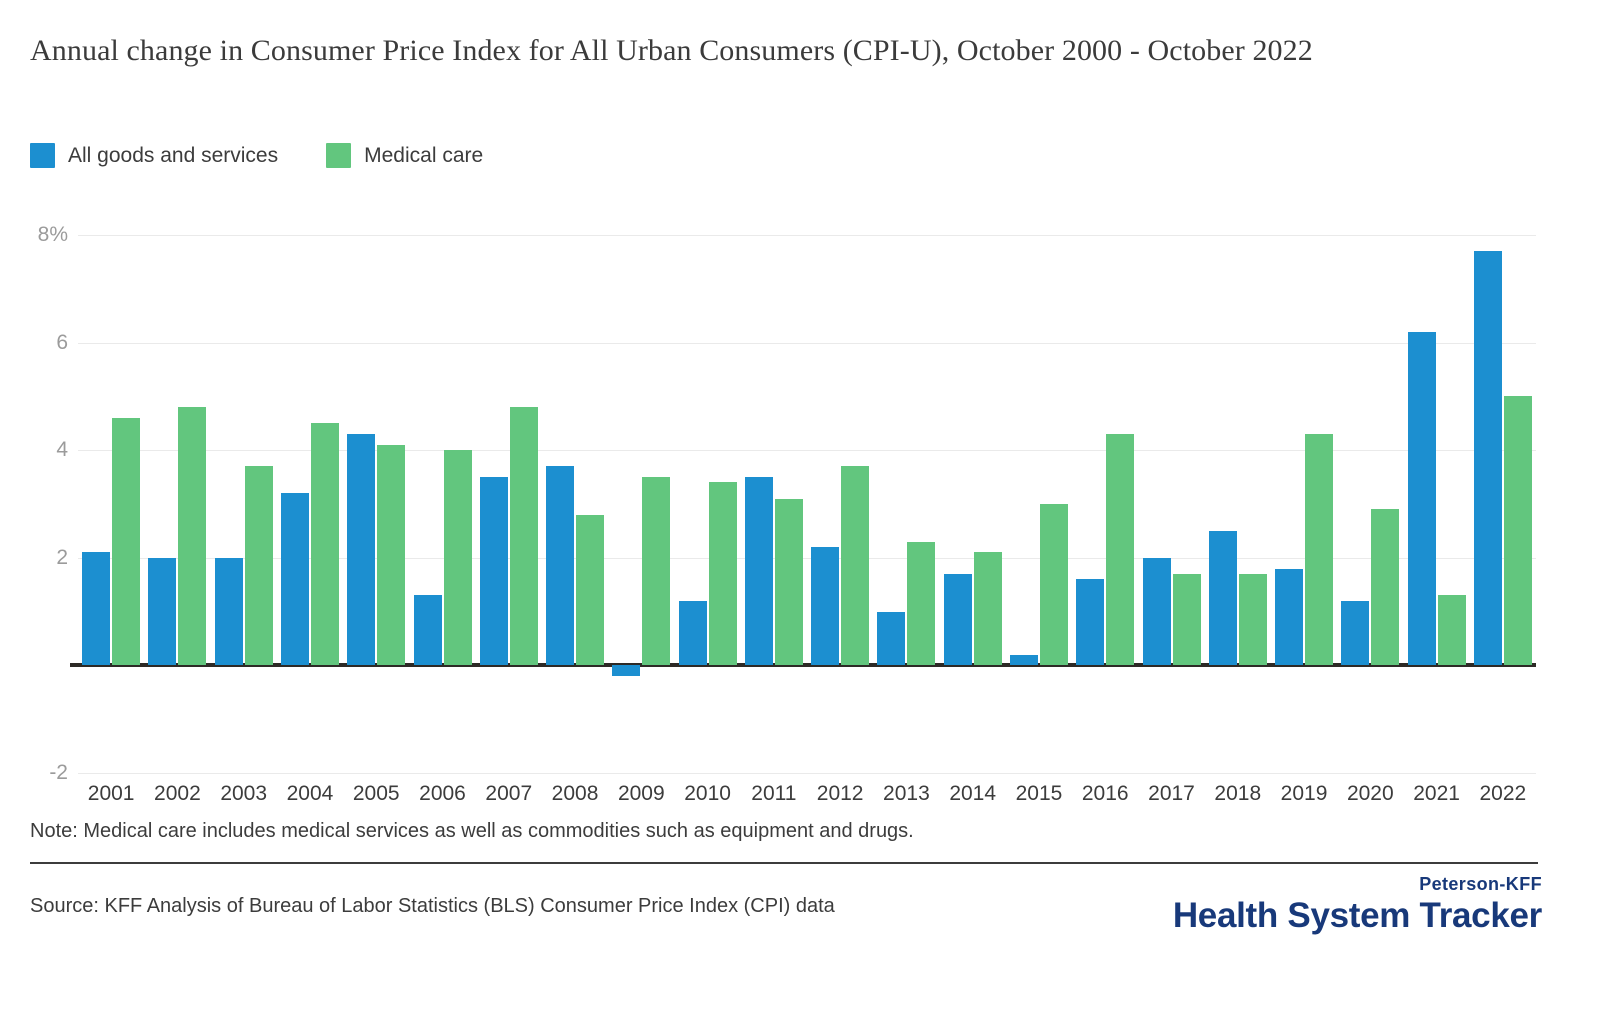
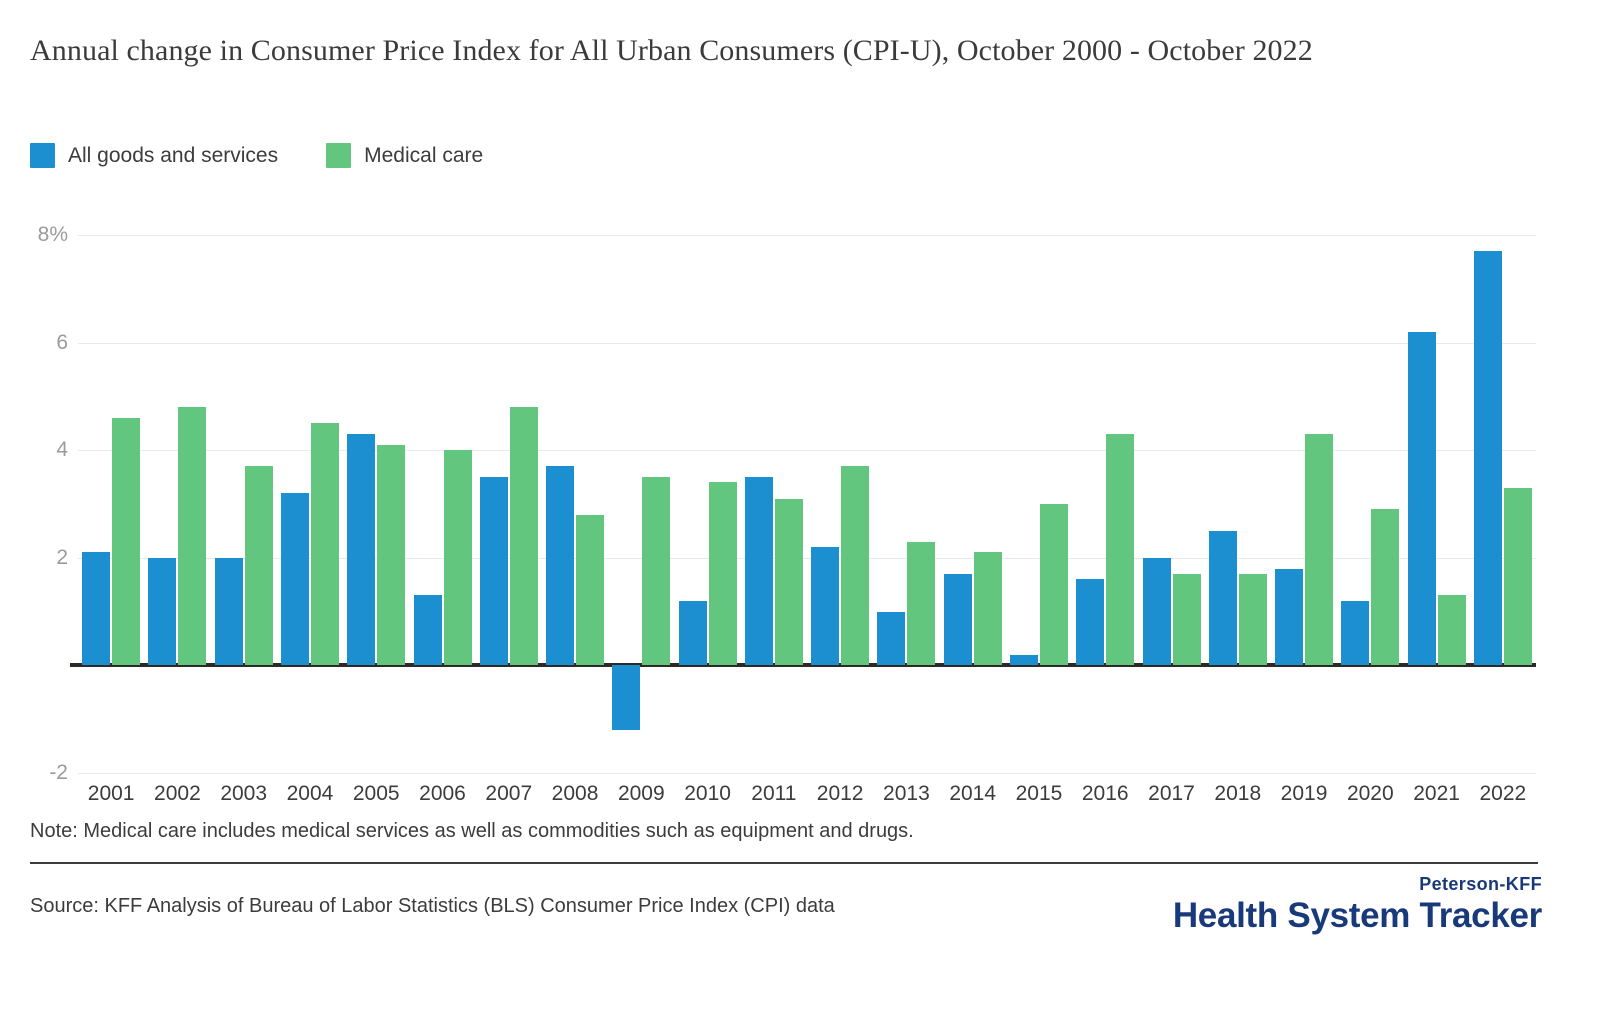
All goods and services/2009: -0.2% -> -1.2%
Medical care/2022: 5.0% -> 3.3%
